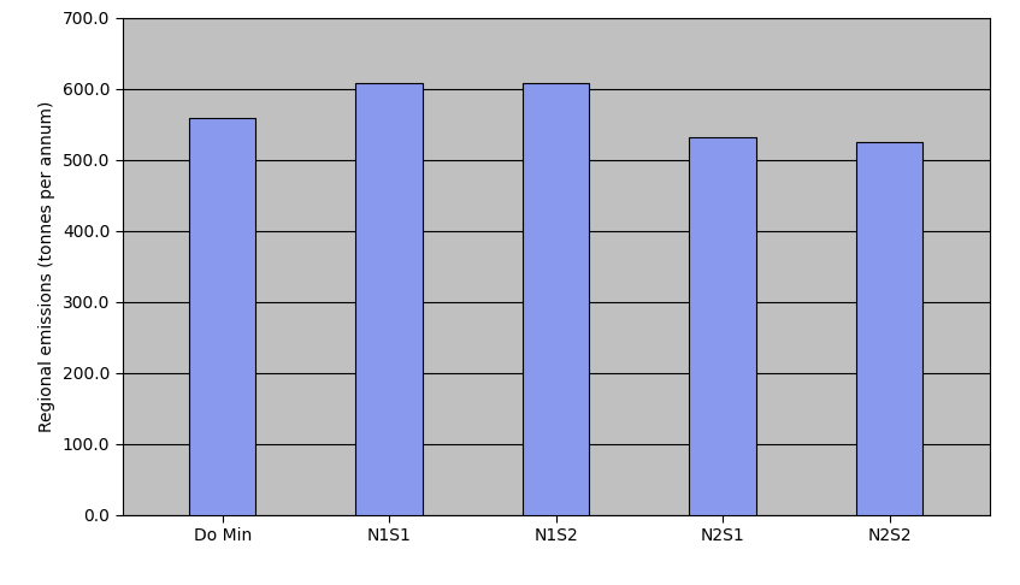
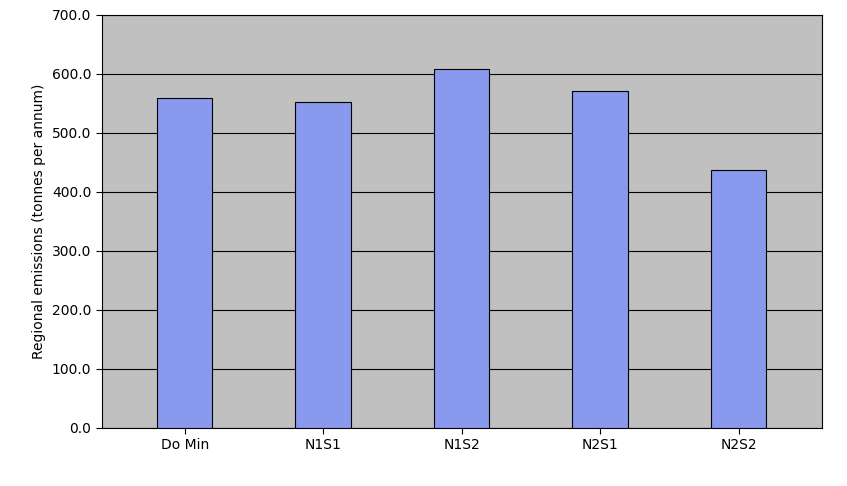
N1S1: 607 -> 552
N2S1: 531 -> 570
N2S2: 524 -> 436
